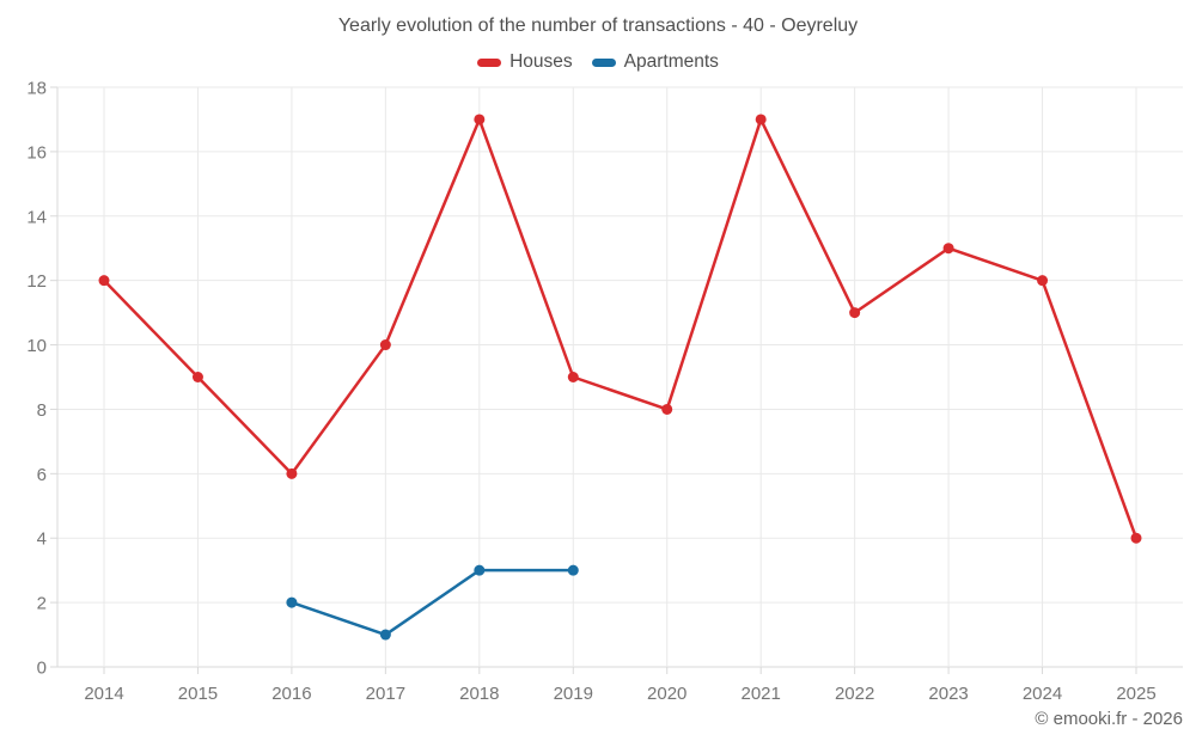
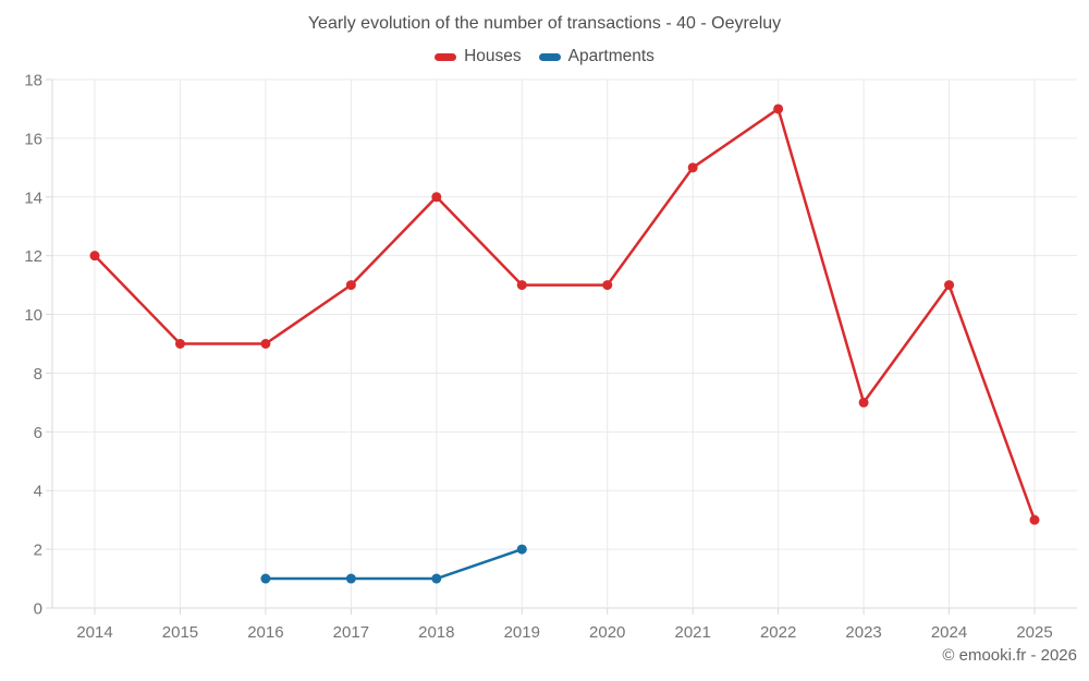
Houses/2016: 6 -> 9
Apartments/2016: 2 -> 1
Houses/2017: 10 -> 11
Houses/2018: 17 -> 14
Apartments/2018: 3 -> 1
Houses/2019: 9 -> 11
Apartments/2019: 3 -> 2
Houses/2020: 8 -> 11
Houses/2021: 17 -> 15
Houses/2022: 11 -> 17
Houses/2023: 13 -> 7
Houses/2024: 12 -> 11
Houses/2025: 4 -> 3
